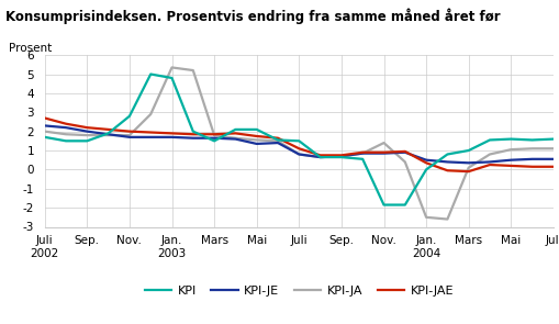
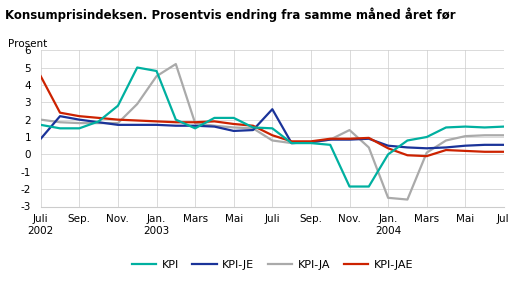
KPI-JE/Juli 2002: 2.3 -> 0.9
KPI-JAE/Juli 2002: 2.7 -> 4.5
KPI-JA/Jan. 2003: 5.3 -> 4.5
KPI-JE/Juli: 0.8 -> 2.6
